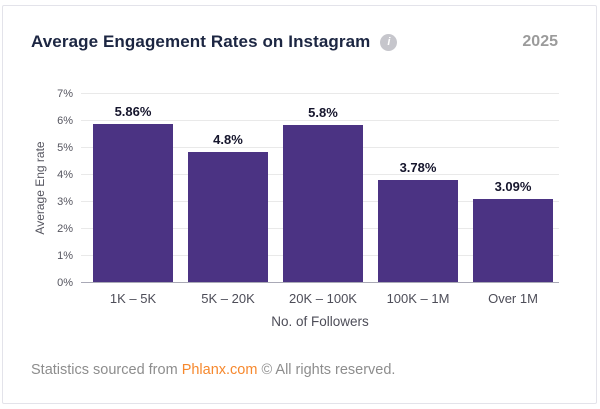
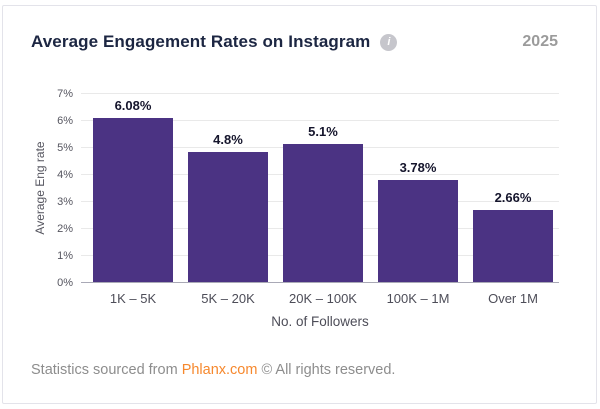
1K – 5K: 5.86% -> 6.08%
20K – 100K: 5.8% -> 5.1%
Over 1M: 3.09% -> 2.66%
